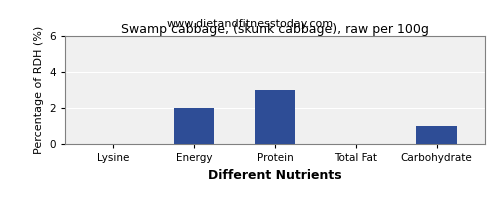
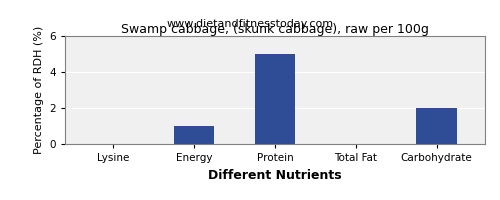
Energy: 2 -> 1
Protein: 3 -> 5
Carbohydrate: 1 -> 2
